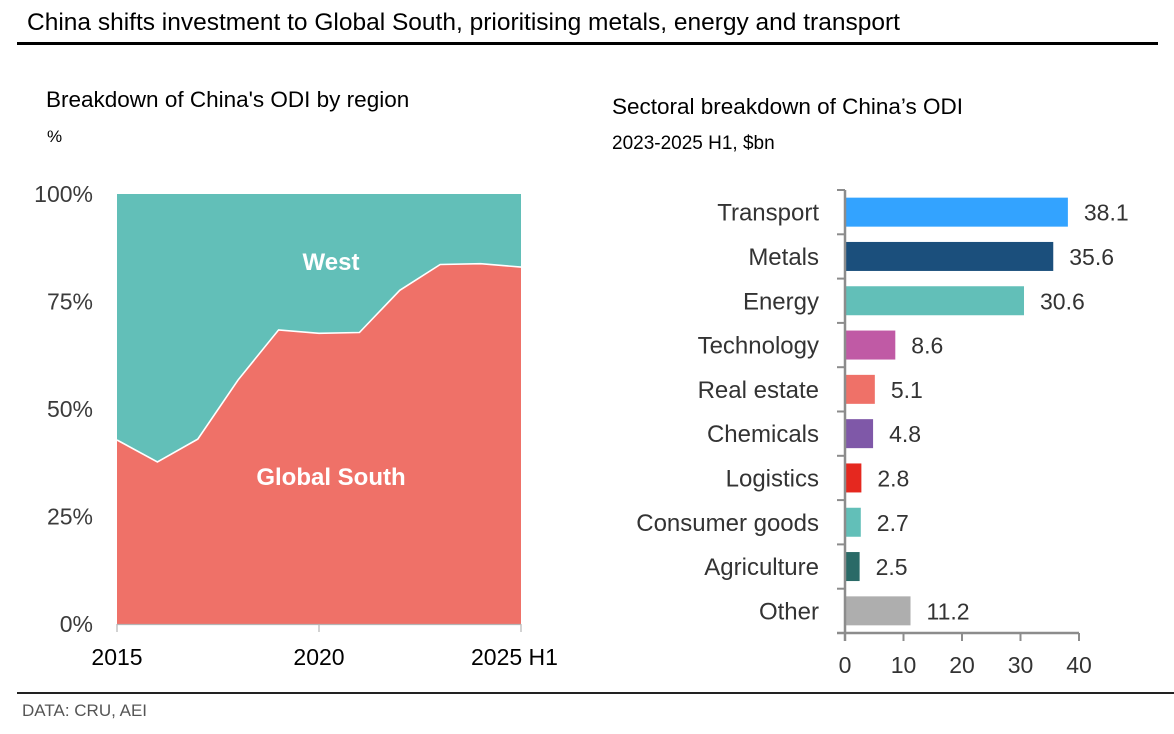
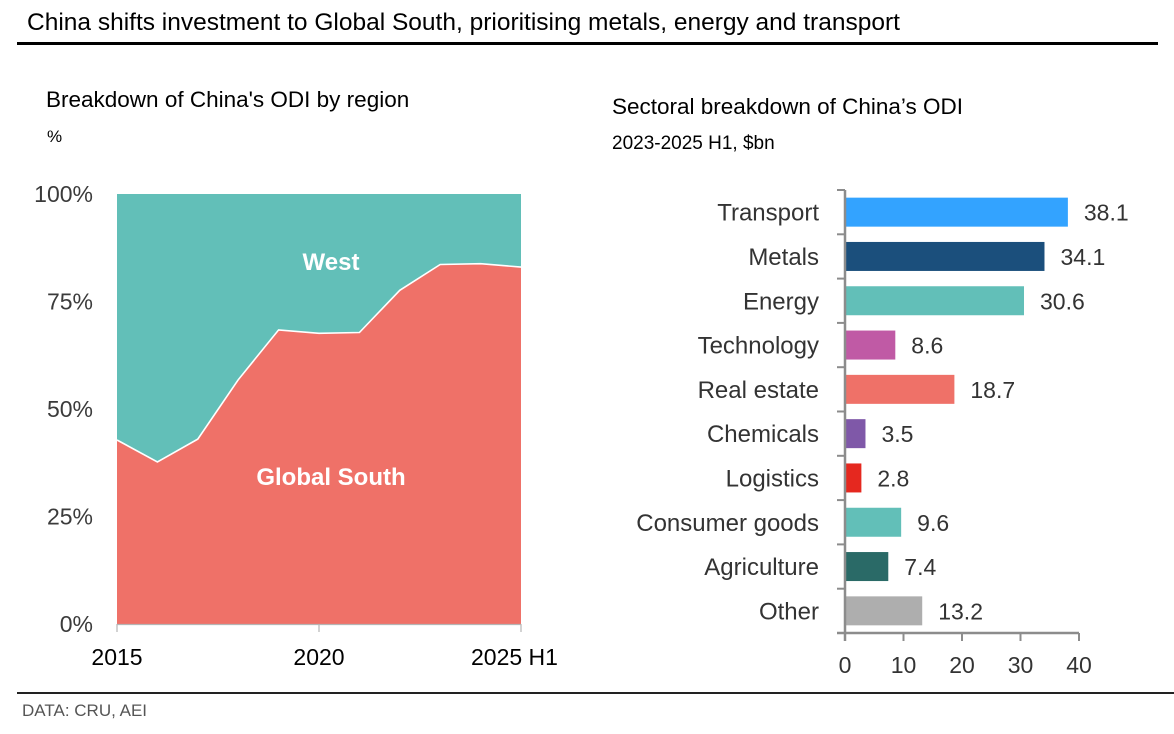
Sectoral breakdown of China’s ODI/Metals: 35.6 -> 34.1
Sectoral breakdown of China’s ODI/Real estate: 5.1 -> 18.7
Sectoral breakdown of China’s ODI/Chemicals: 4.8 -> 3.5
Sectoral breakdown of China’s ODI/Consumer goods: 2.7 -> 9.6
Sectoral breakdown of China’s ODI/Agriculture: 2.5 -> 7.4
Sectoral breakdown of China’s ODI/Other: 11.2 -> 13.2
